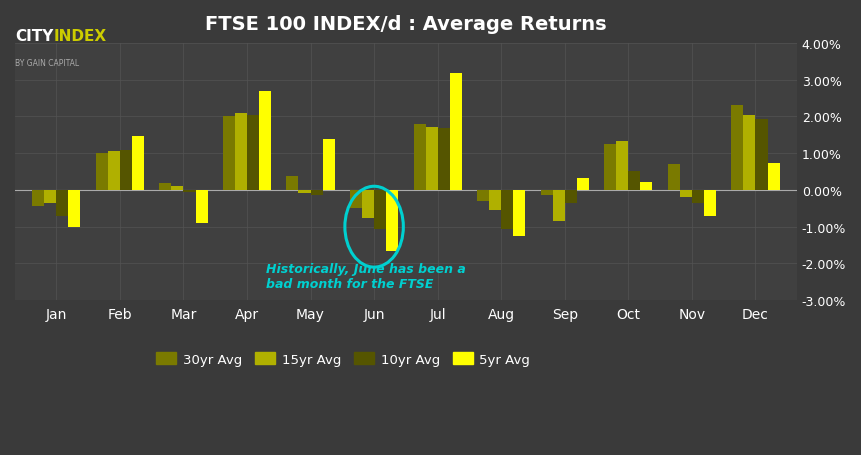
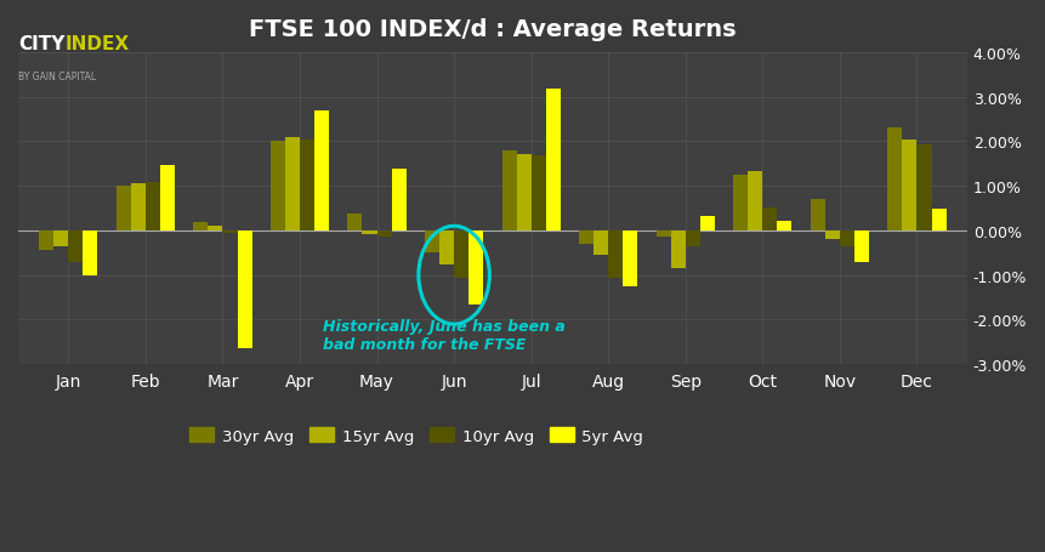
5yr Avg/Mar: -0.90% -> -2.65%
5yr Avg/Dec: 0.72% -> 0.50%
